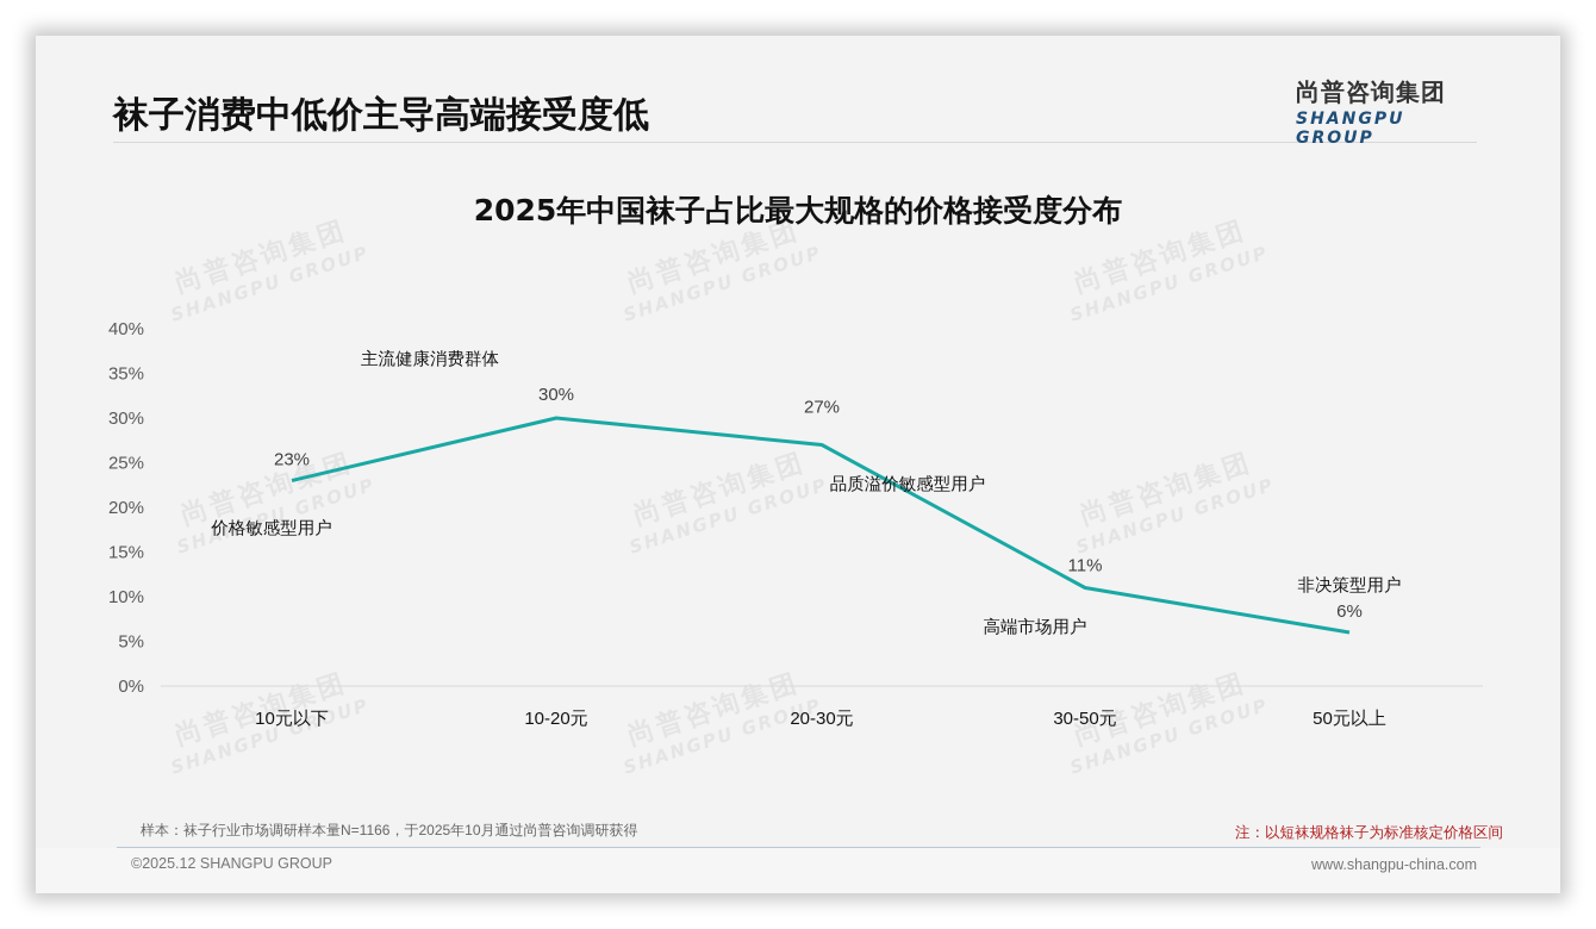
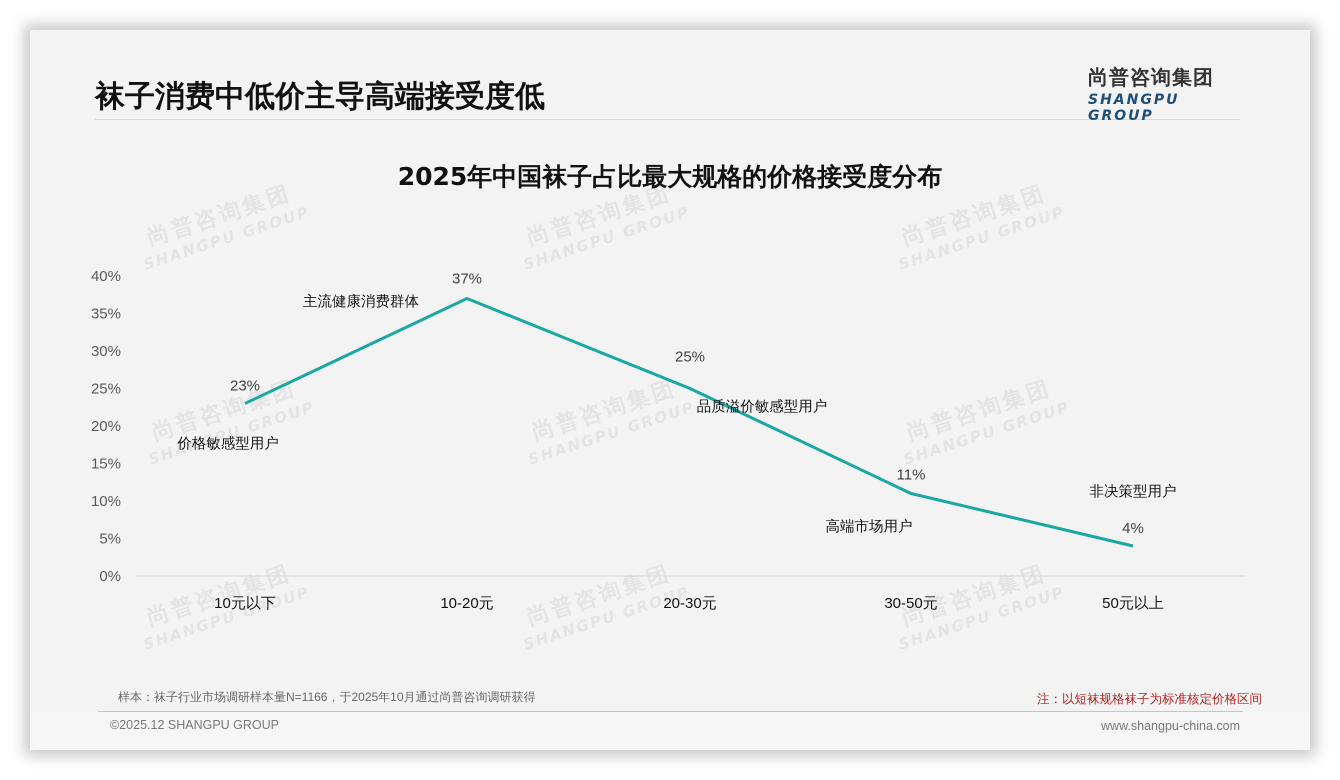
10-20元: 30% -> 37%
20-30元: 27% -> 25%
50元以上: 6% -> 4%
